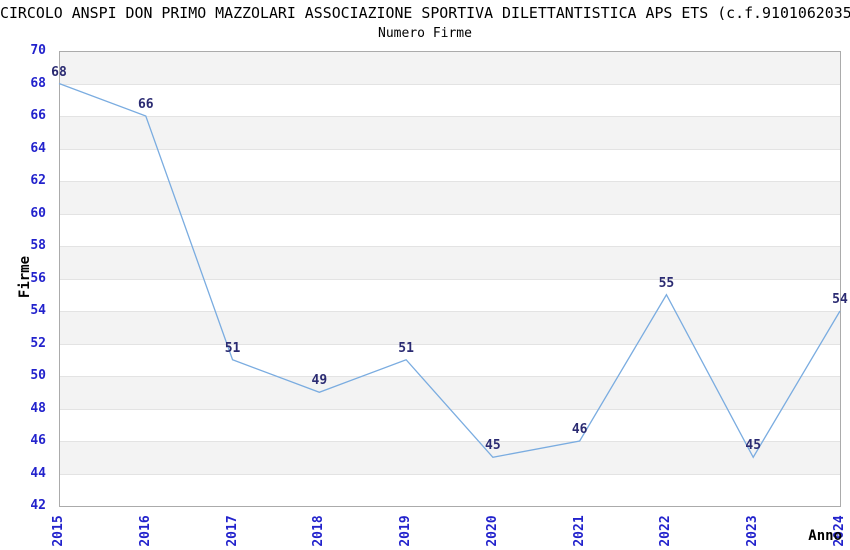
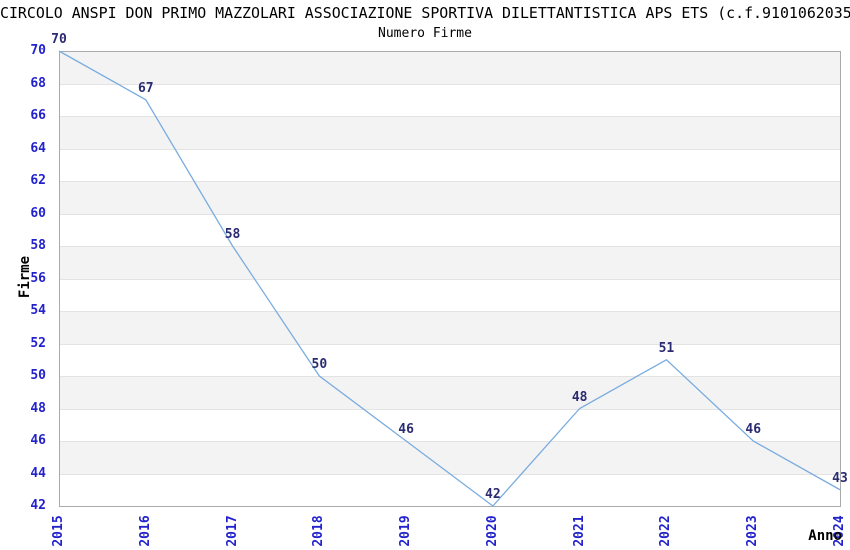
2015: 68 -> 70
2016: 66 -> 67
2017: 51 -> 58
2018: 49 -> 50
2019: 51 -> 46
2020: 45 -> 42
2021: 46 -> 48
2022: 55 -> 51
2023: 45 -> 46
2024: 54 -> 43
